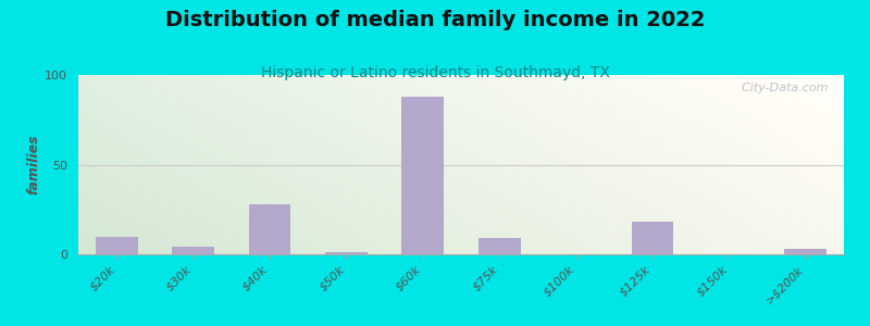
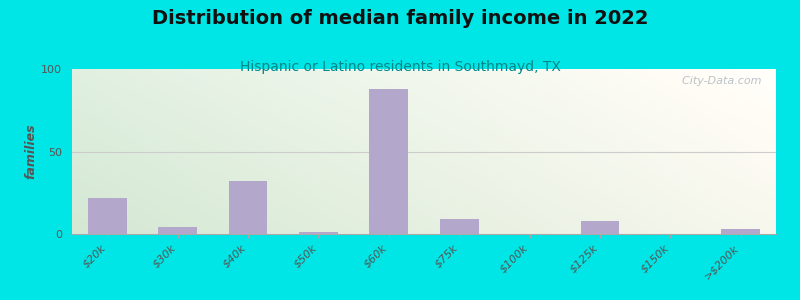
$20k: 10 -> 22
$40k: 28 -> 32
$125k: 18 -> 8
